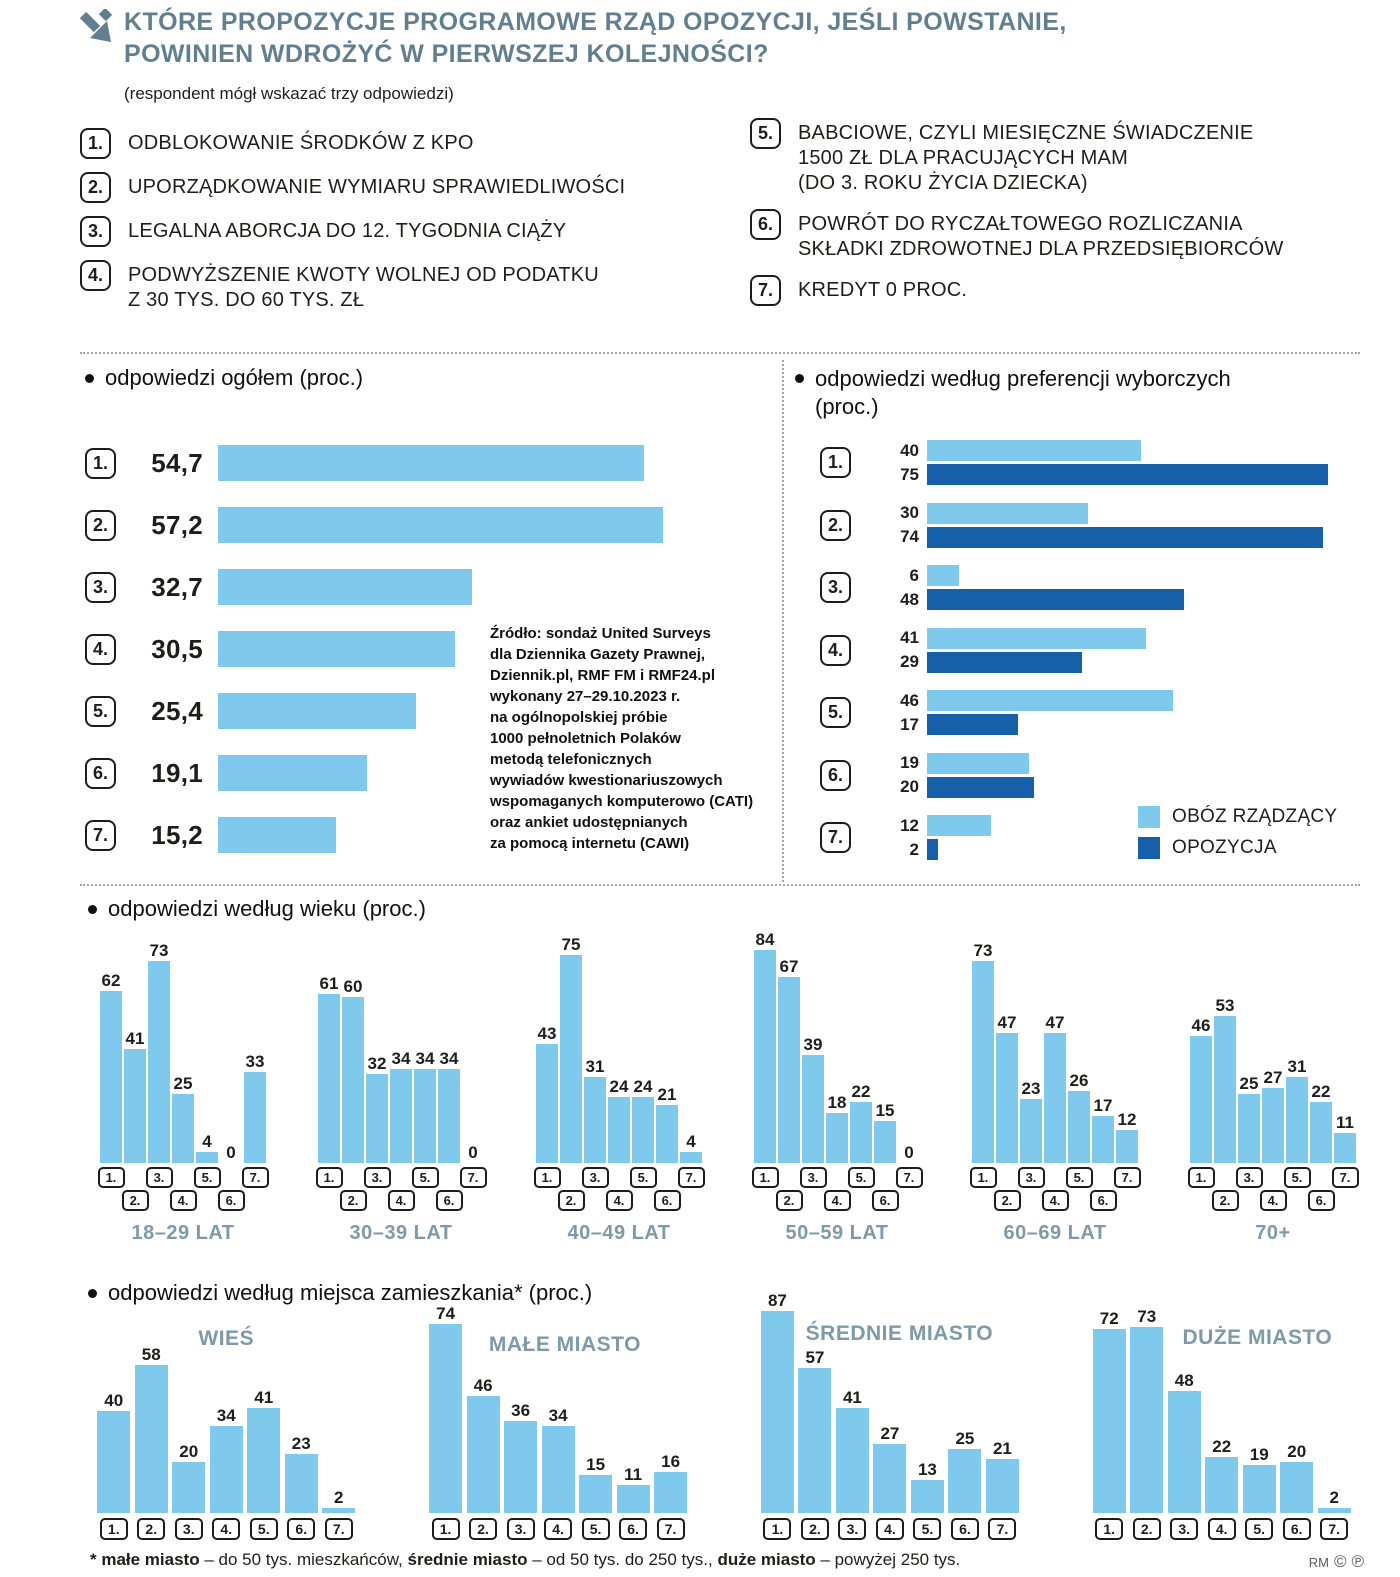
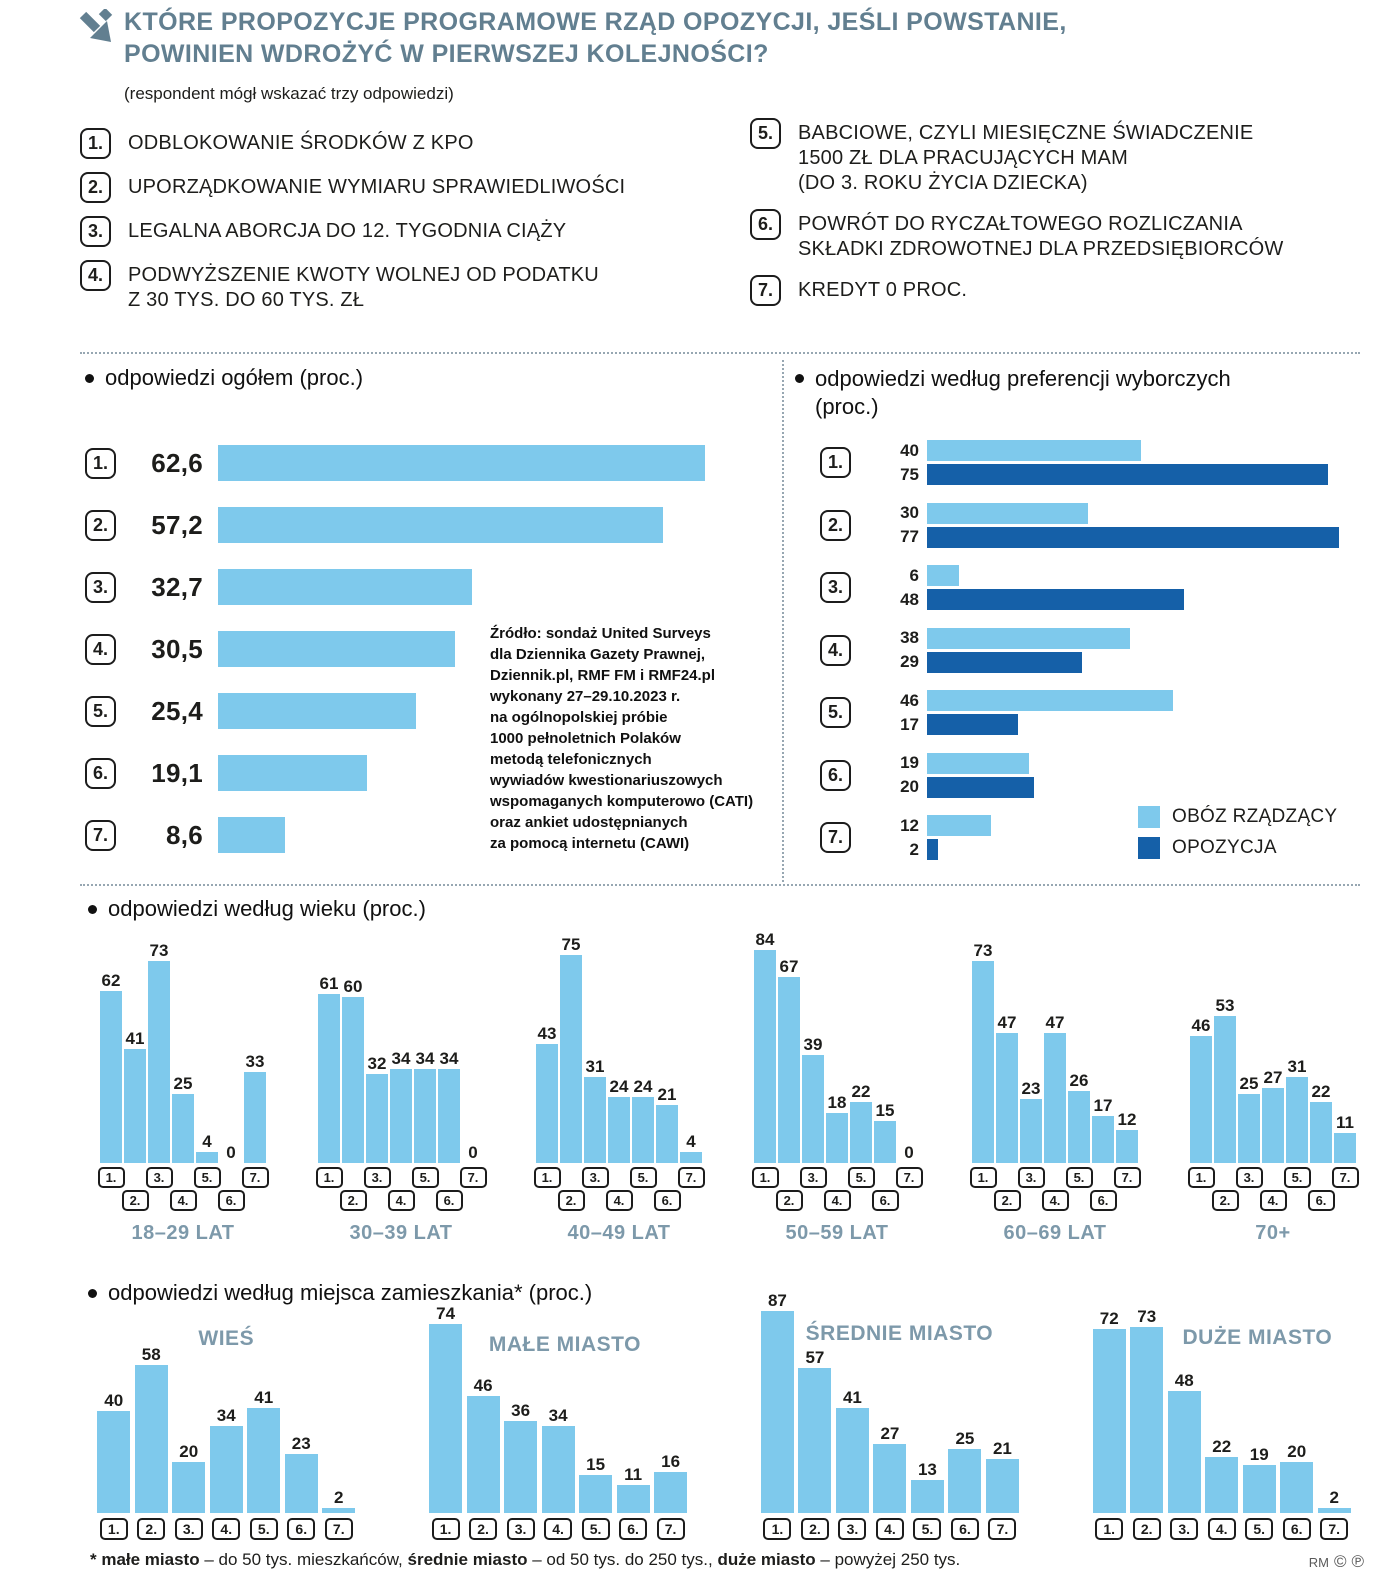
odpowiedzi ogółem (proc.)/1.: 54,7 -> 62,6
odpowiedzi ogółem (proc.)/7.: 15,2 -> 8,6
odpowiedzi według preferencji wyborczych (proc.)/OPOZYCJA/2.: 74 -> 77
odpowiedzi według preferencji wyborczych (proc.)/OBÓZ RZĄDZĄCY/4.: 41 -> 38
